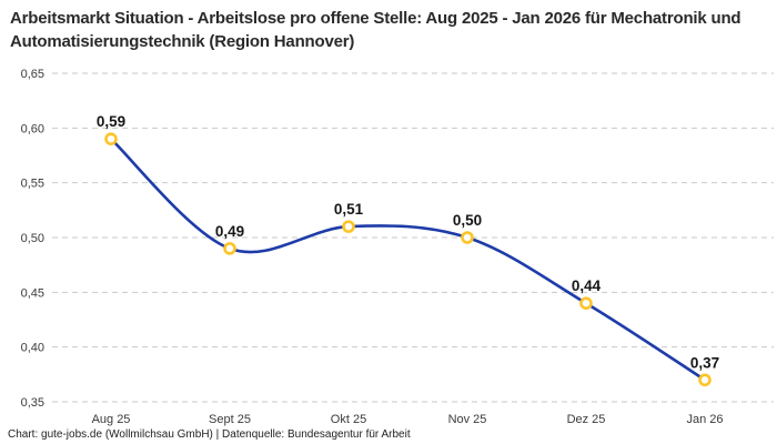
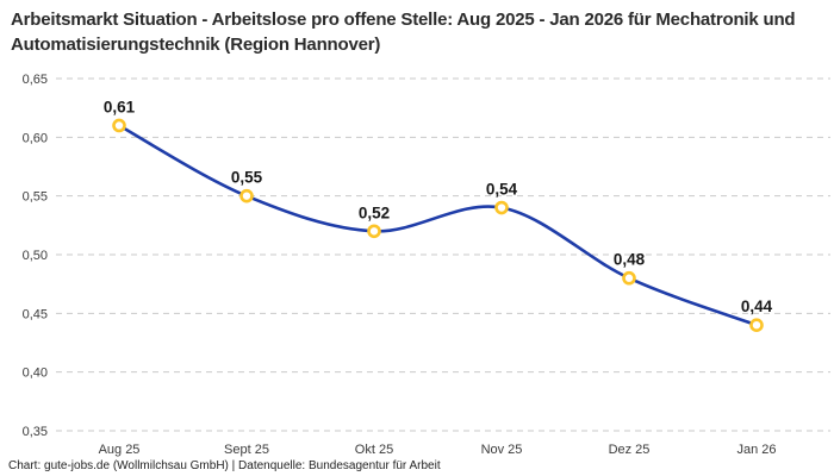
Aug 25: 0,59 -> 0,61
Sept 25: 0,49 -> 0,55
Okt 25: 0,51 -> 0,52
Nov 25: 0,50 -> 0,54
Dez 25: 0,44 -> 0,48
Jan 26: 0,37 -> 0,44
